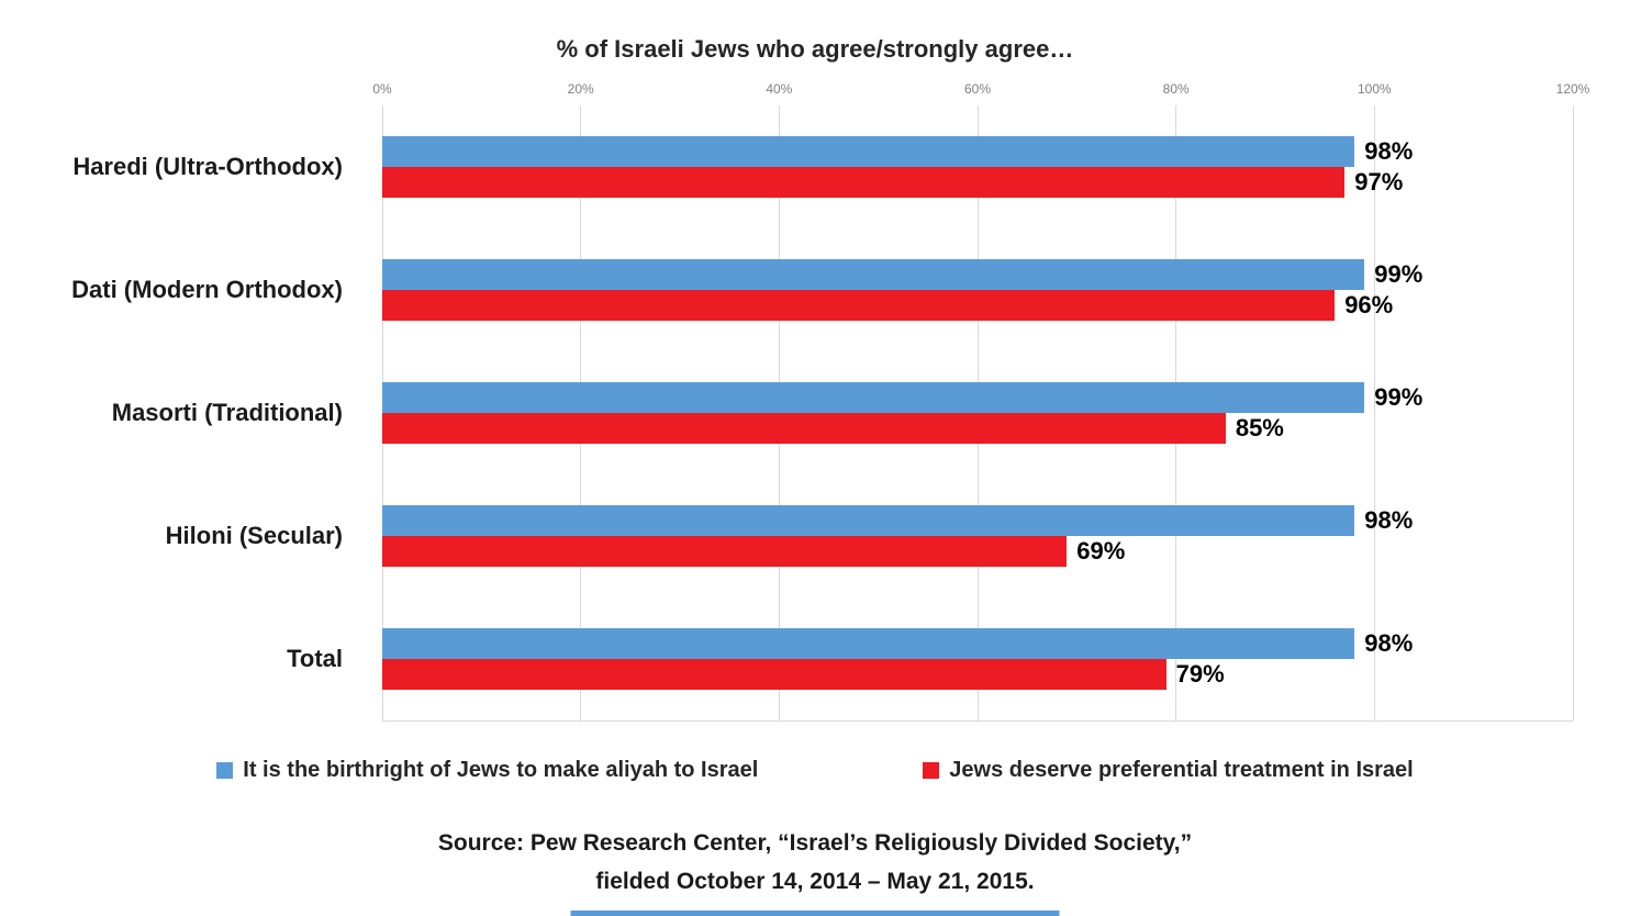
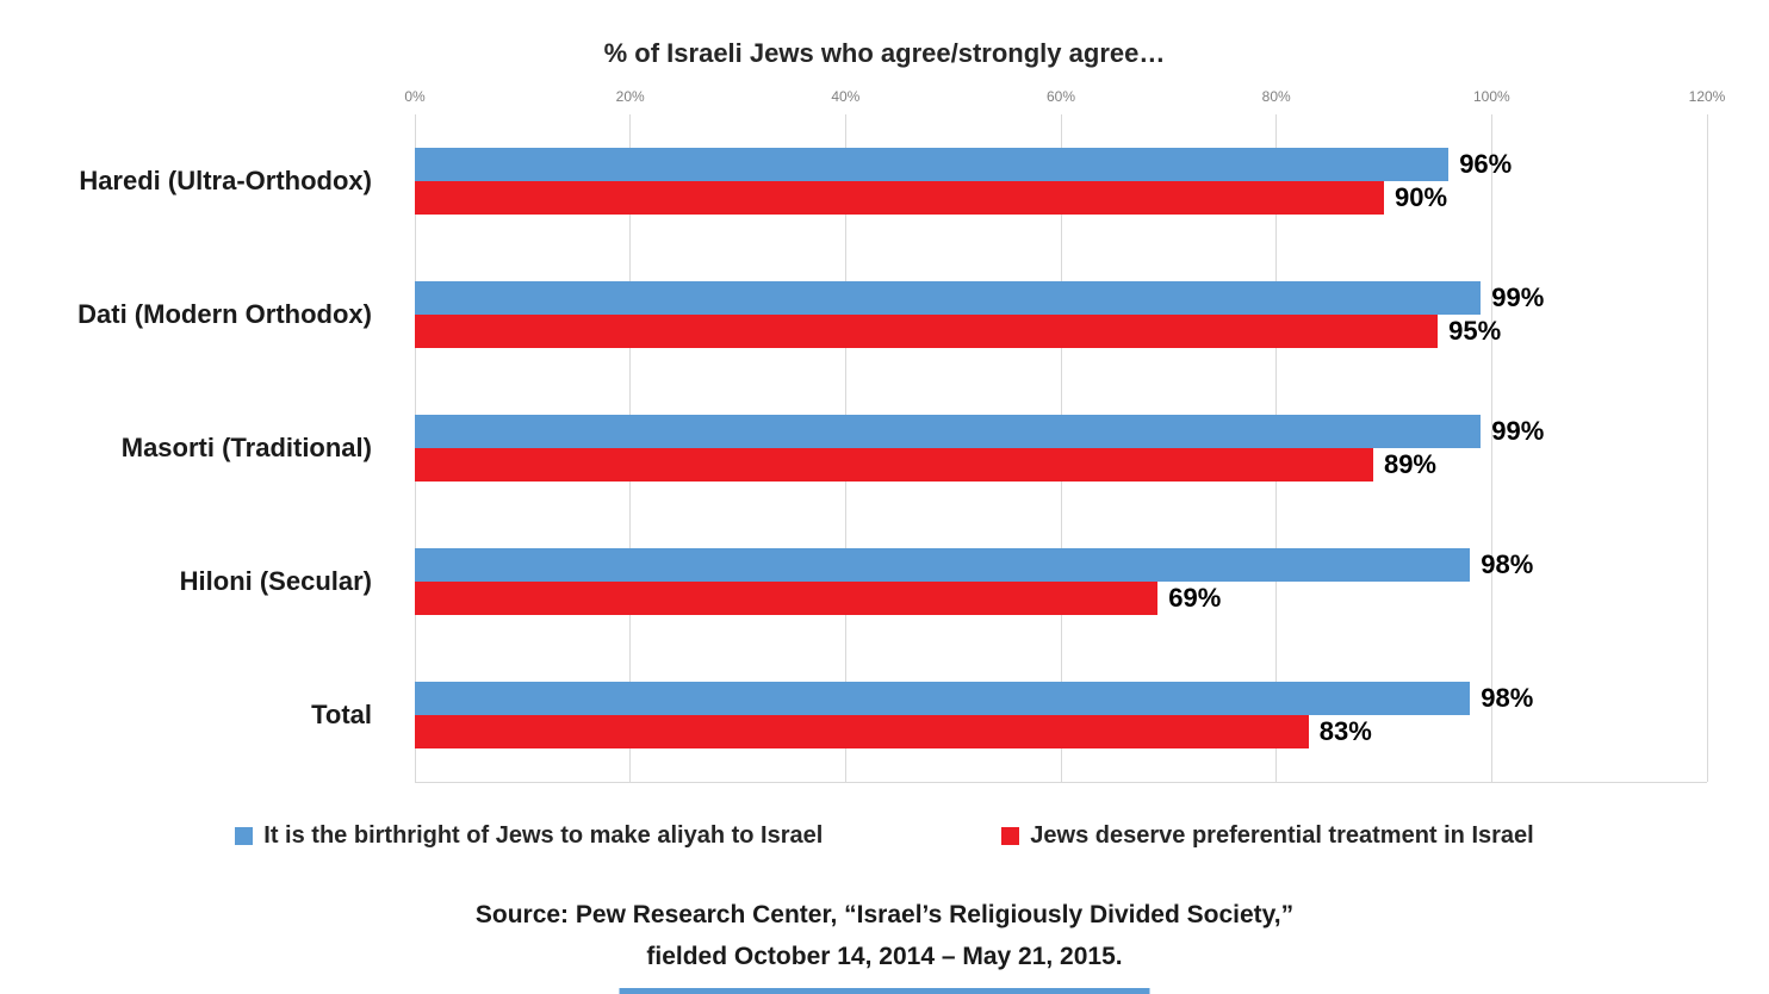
It is the birthright of Jews to make aliyah to Israel/Haredi (Ultra-Orthodox): 98% -> 96%
Jews deserve preferential treatment in Israel/Haredi (Ultra-Orthodox): 97% -> 90%
Jews deserve preferential treatment in Israel/Dati (Modern Orthodox): 96% -> 95%
Jews deserve preferential treatment in Israel/Masorti (Traditional): 85% -> 89%
Jews deserve preferential treatment in Israel/Total: 79% -> 83%
